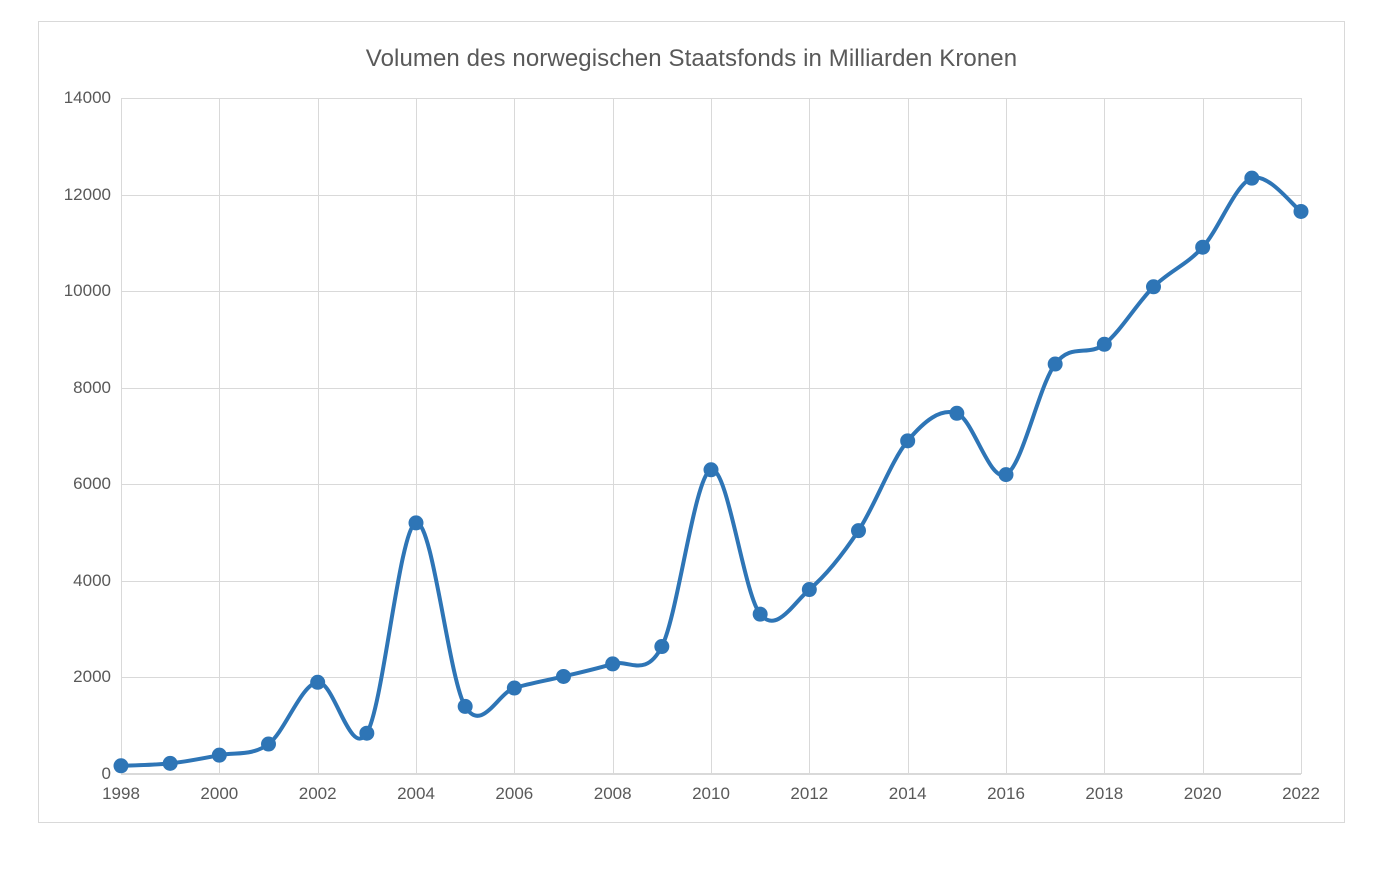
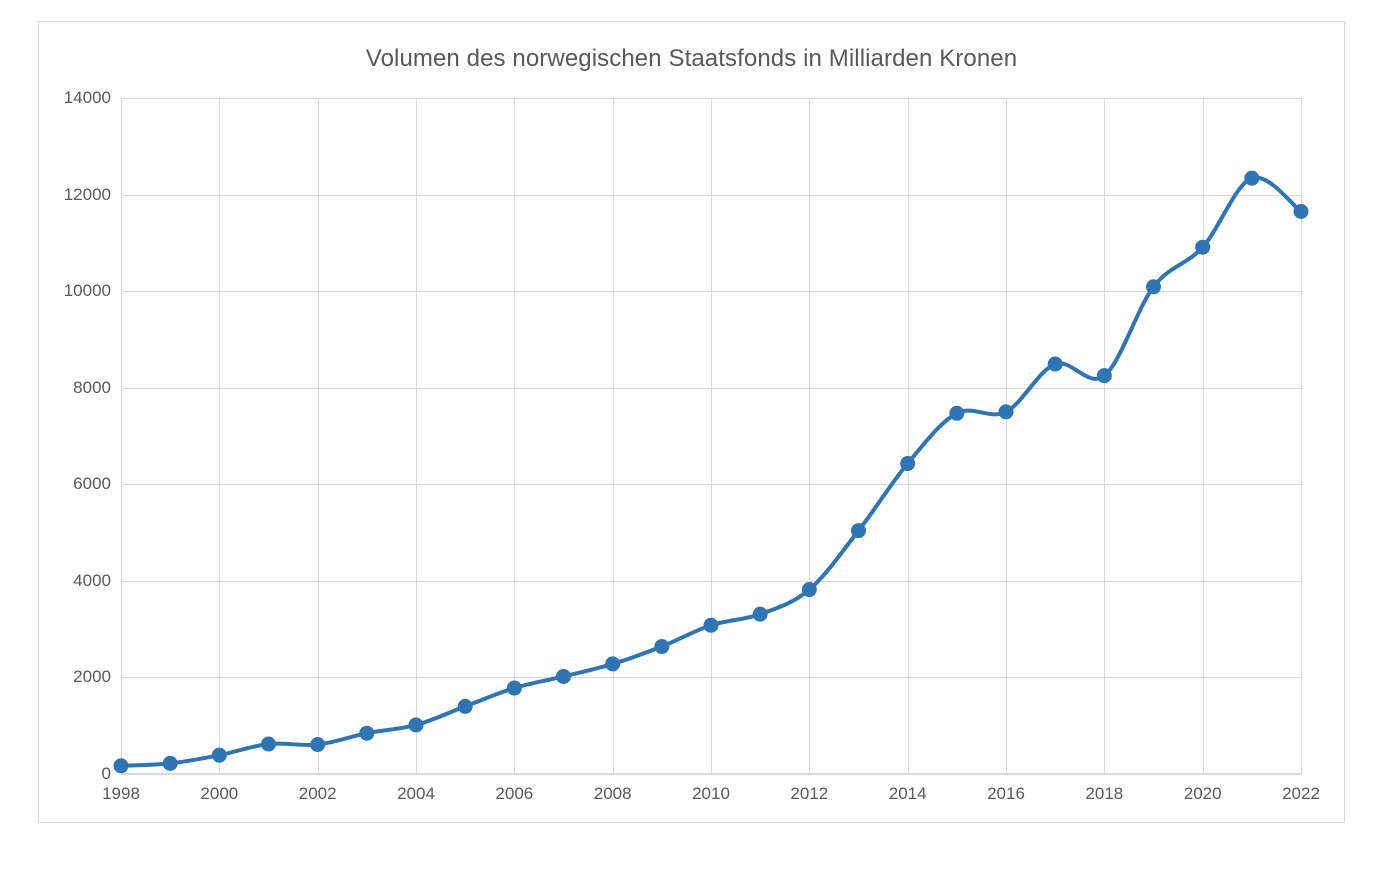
2002: 1900 -> 600
2004: 5200 -> 1000
2010: 6300 -> 3100
2014: 6900 -> 6400
2016: 6200 -> 7500
2018: 8900 -> 8200
